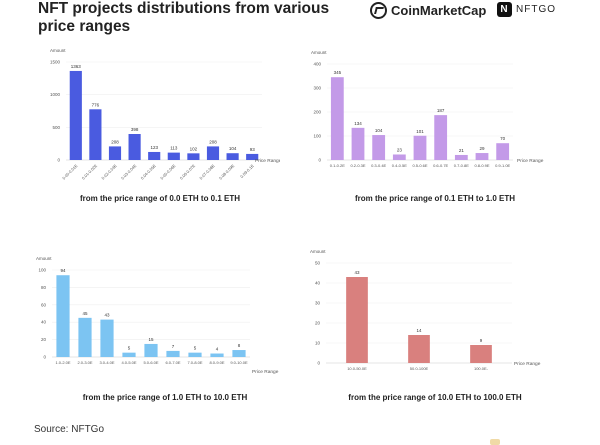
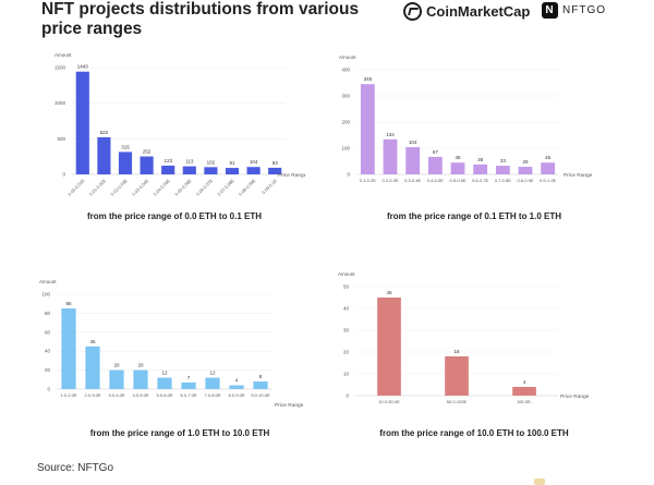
from the price range of 0.0 ETH to 0.1 ETH/0.00-0.01E: 1363 -> 1443
from the price range of 0.0 ETH to 0.1 ETH/0.01-0.02E: 776 -> 522
from the price range of 0.0 ETH to 0.1 ETH/0.02-0.03E: 208 -> 315
from the price range of 0.0 ETH to 0.1 ETH/0.03-0.04E: 398 -> 252
from the price range of 0.0 ETH to 0.1 ETH/0.07-0.08E: 208 -> 91
from the price range of 0.1 ETH to 1.0 ETH/0.4-0.5E: 23 -> 67
from the price range of 0.1 ETH to 1.0 ETH/0.5-0.6E: 101 -> 45
from the price range of 0.1 ETH to 1.0 ETH/0.6-0.7E: 187 -> 38
from the price range of 0.1 ETH to 1.0 ETH/0.7-0.8E: 21 -> 33
from the price range of 0.1 ETH to 1.0 ETH/0.9-1.0E: 70 -> 45
from the price range of 1.0 ETH to 10.0 ETH/1.0-2.0E: 94 -> 85
from the price range of 1.0 ETH to 10.0 ETH/3.0-4.0E: 43 -> 20
from the price range of 1.0 ETH to 10.0 ETH/4.0-5.0E: 5 -> 20
from the price range of 1.0 ETH to 10.0 ETH/5.0-6.0E: 15 -> 12
from the price range of 1.0 ETH to 10.0 ETH/7.0-8.0E: 5 -> 12
from the price range of 10.0 ETH to 100.0 ETH/10.0-50.0E: 43 -> 45
from the price range of 10.0 ETH to 100.0 ETH/50.0-100E: 14 -> 18
from the price range of 10.0 ETH to 100.0 ETH/100.0E-: 9 -> 4
